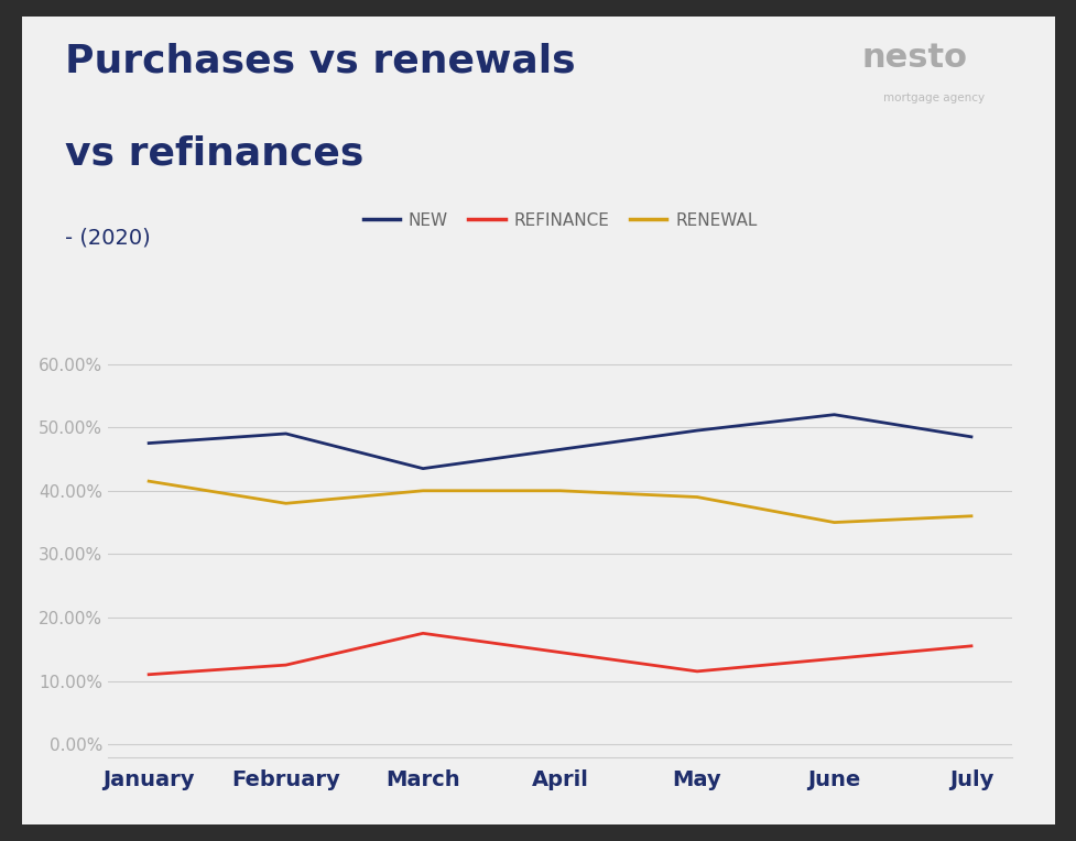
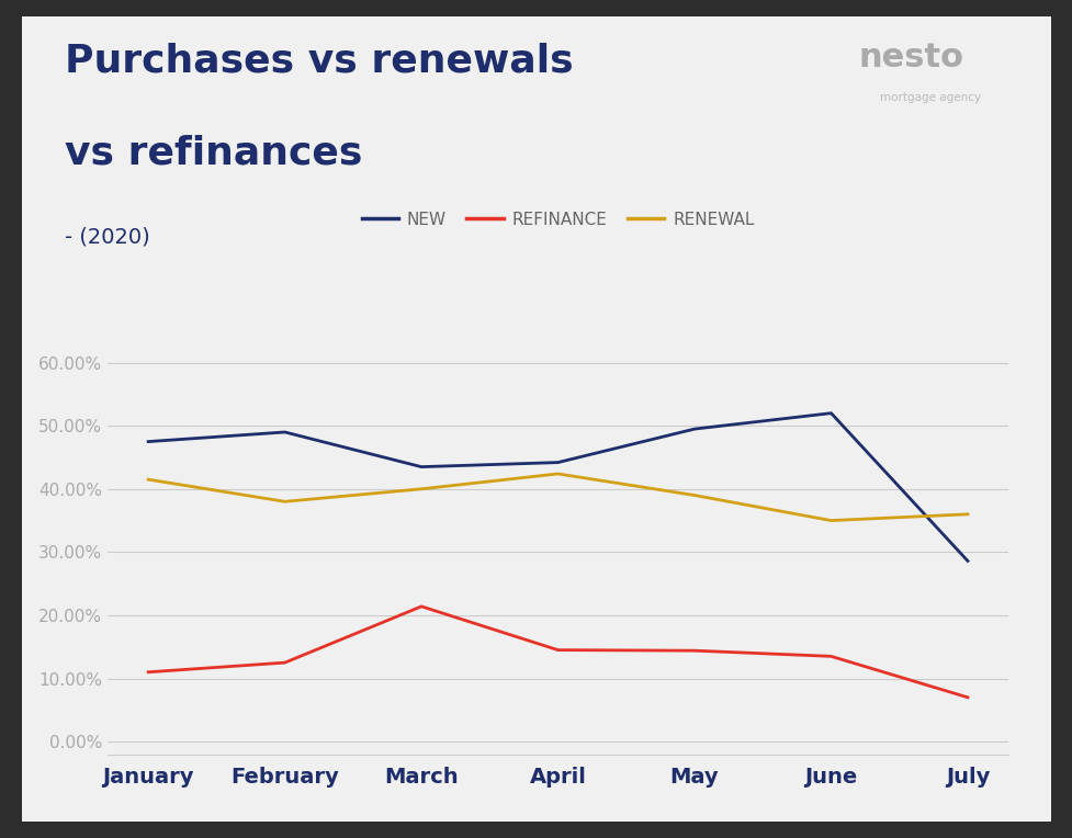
REFINANCE/March: 17.5% -> 21.4%
NEW/April: 46.5% -> 44.2%
RENEWAL/April: 40.0% -> 42.4%
REFINANCE/May: 11.5% -> 14.4%
NEW/July: 48.5% -> 28.6%
REFINANCE/July: 15.5% -> 7.0%
